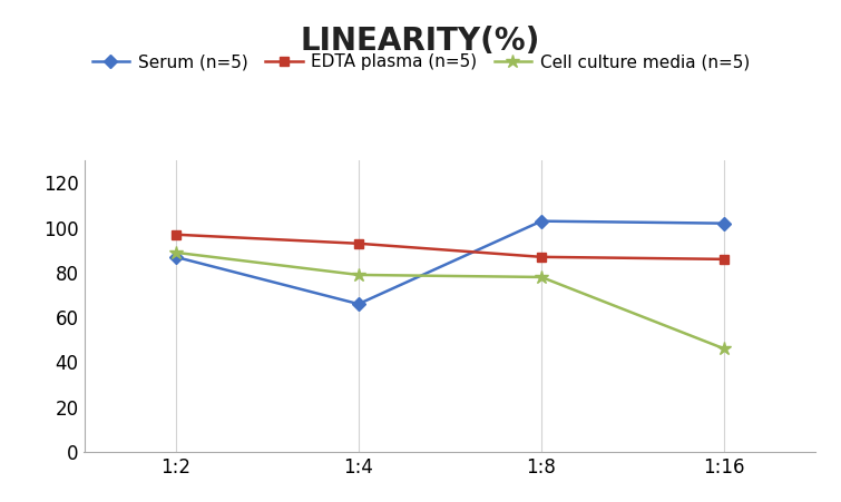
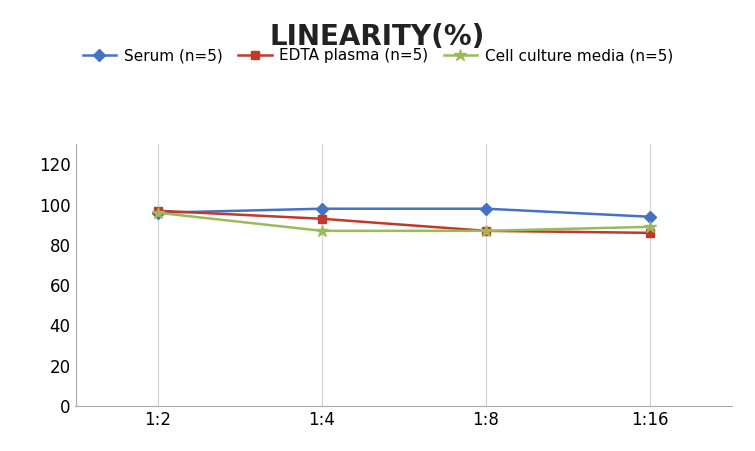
Serum (n=5)/1:2: 87 -> 96
Cell culture media (n=5)/1:2: 89 -> 96
Serum (n=5)/1:4: 66 -> 98
Cell culture media (n=5)/1:4: 79 -> 87
Serum (n=5)/1:8: 103 -> 98
Cell culture media (n=5)/1:8: 78 -> 87
Serum (n=5)/1:16: 102 -> 94
Cell culture media (n=5)/1:16: 46 -> 89
